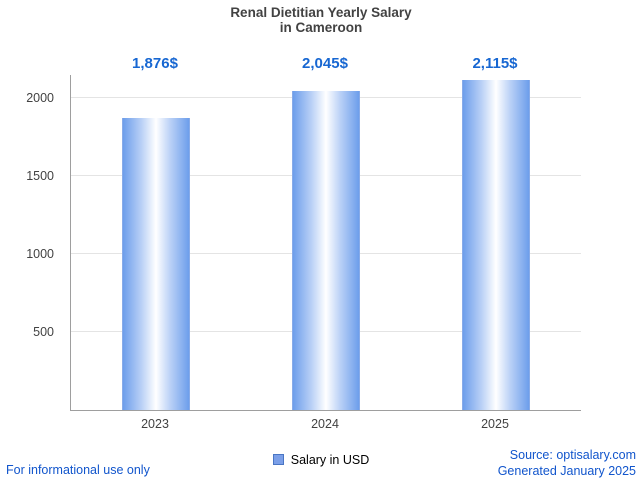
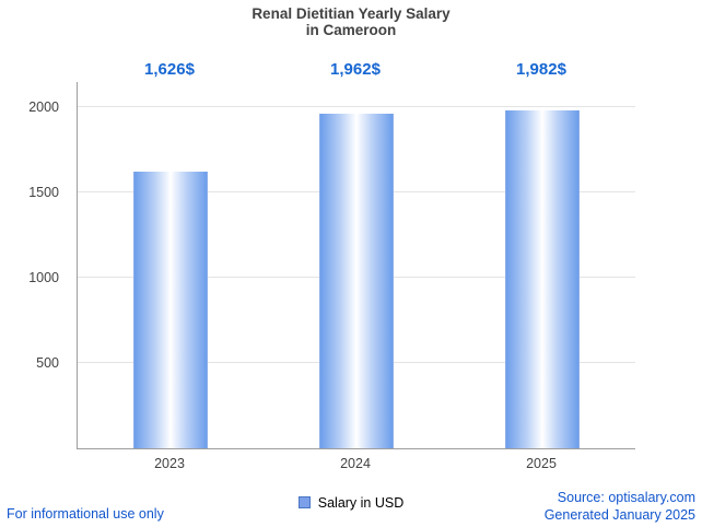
2023: 1,876 -> 1,626
2024: 2,045 -> 1,962
2025: 2,115 -> 1,982
